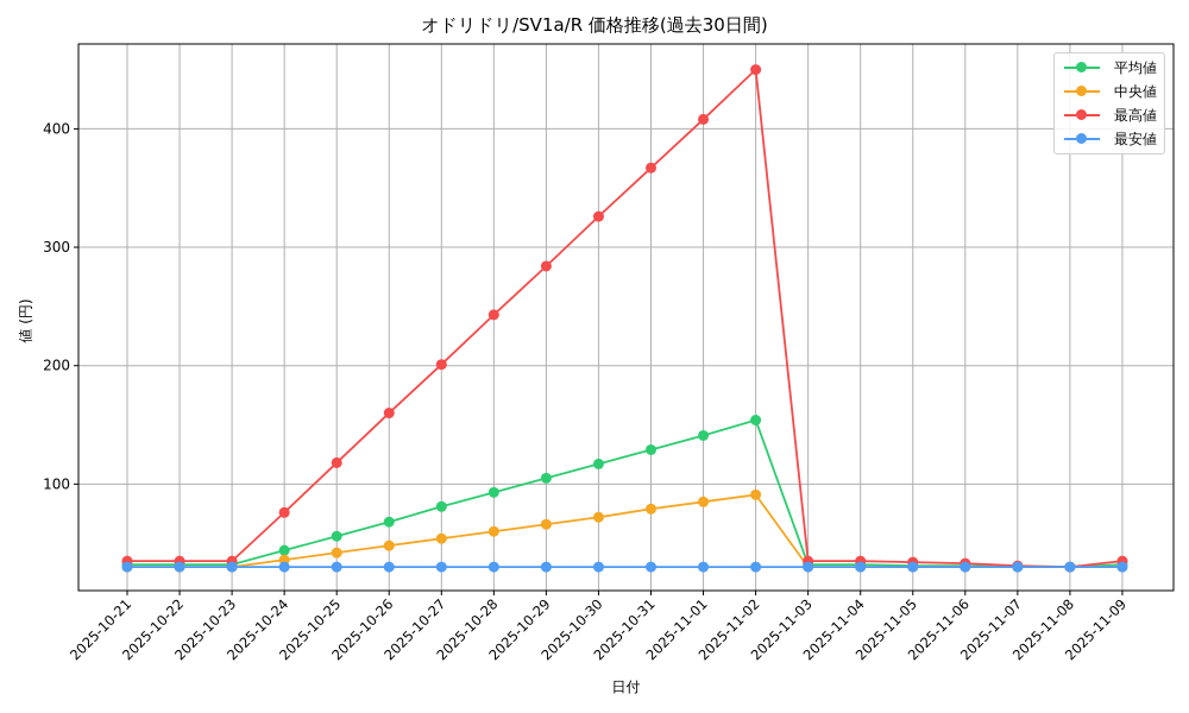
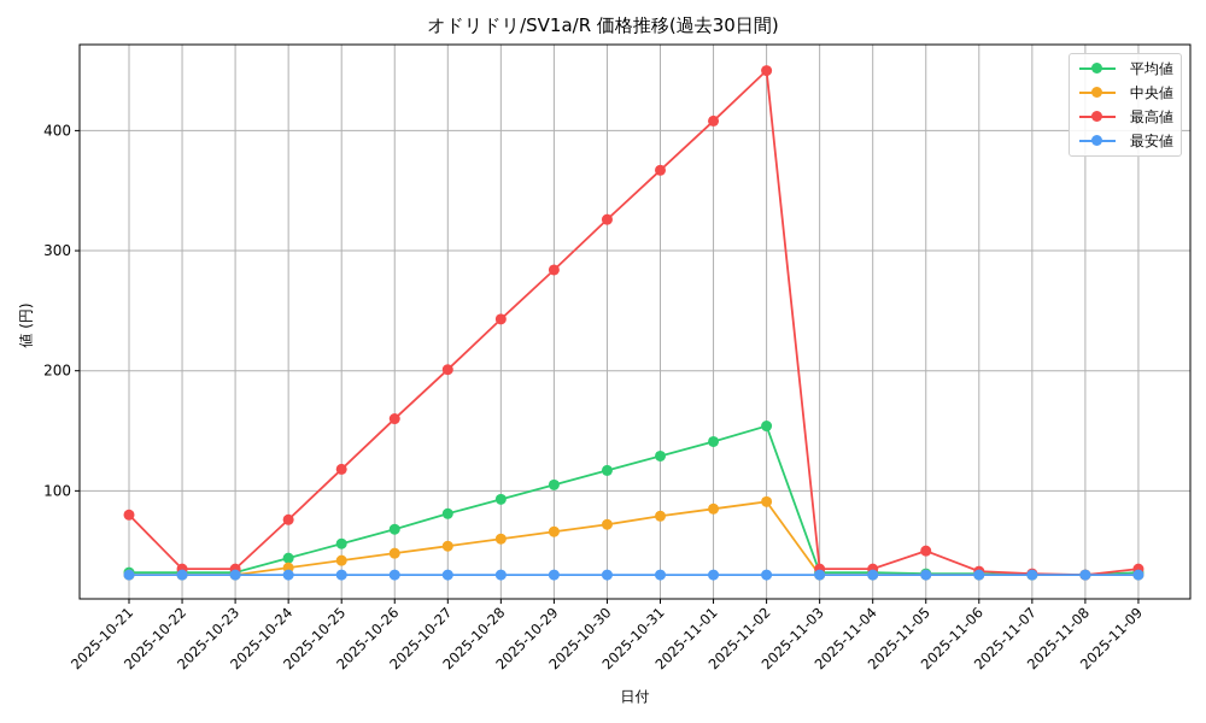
最高値/2025-10-21: 40 -> 80
最高値/2025-11-05: 30 -> 50
